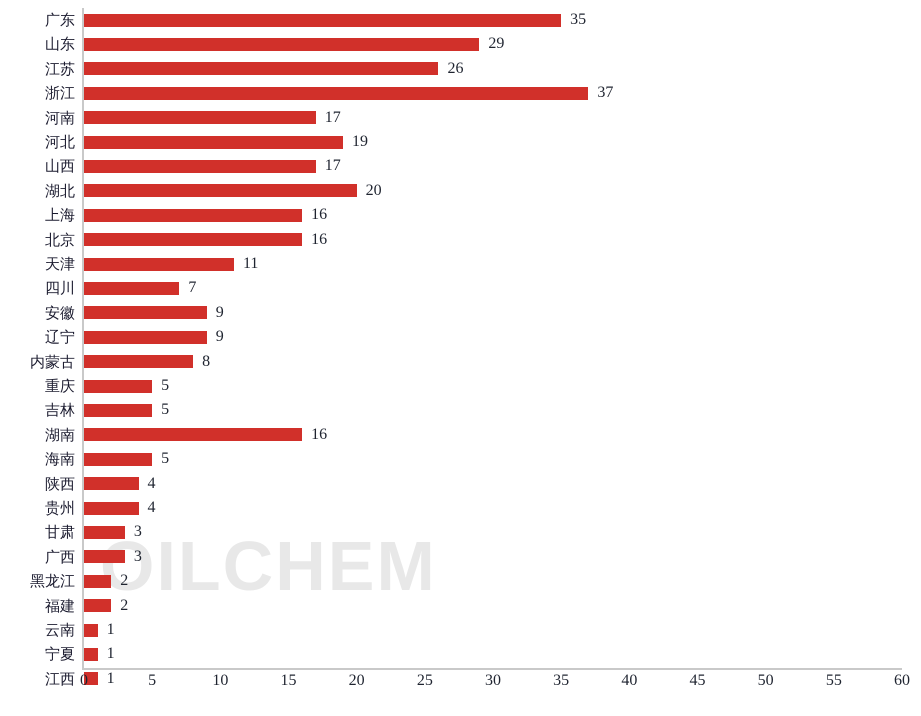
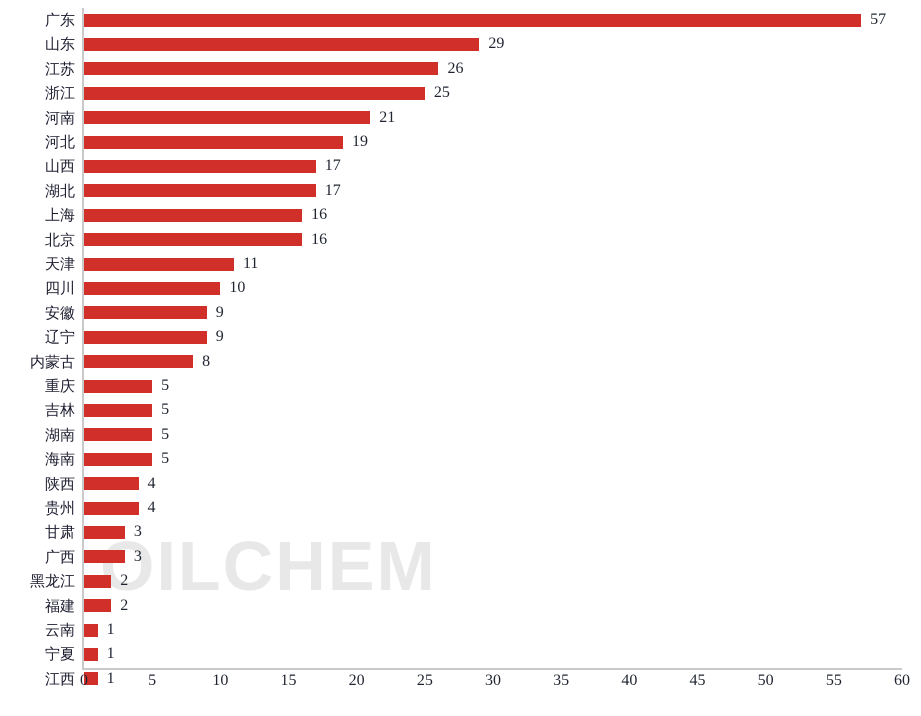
广东: 35 -> 57
浙江: 37 -> 25
河南: 17 -> 21
湖北: 20 -> 17
四川: 7 -> 10
湖南: 16 -> 5
